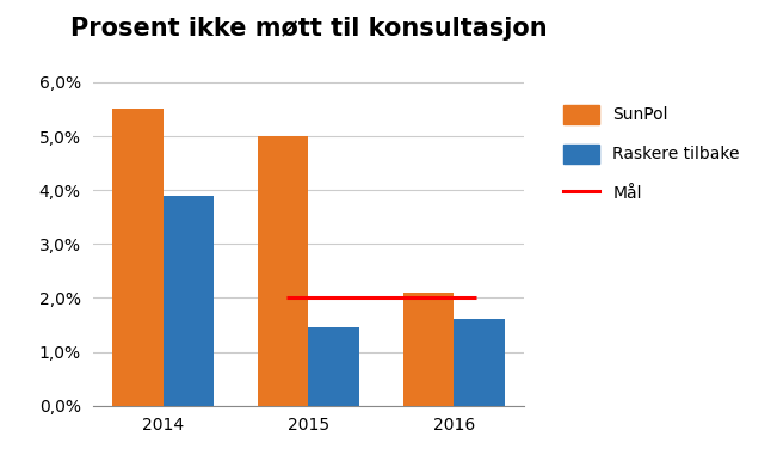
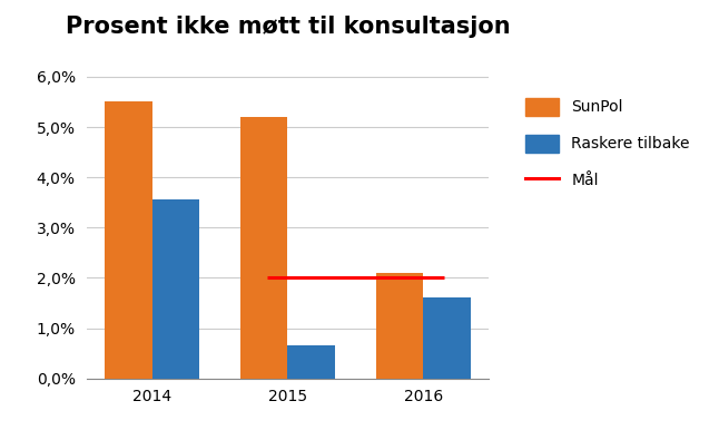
Raskere tilbake/2014: 3,90% -> 3,55%
SunPol/2015: 5,0% -> 5,2%
Raskere tilbake/2015: 1,45% -> 0,65%
